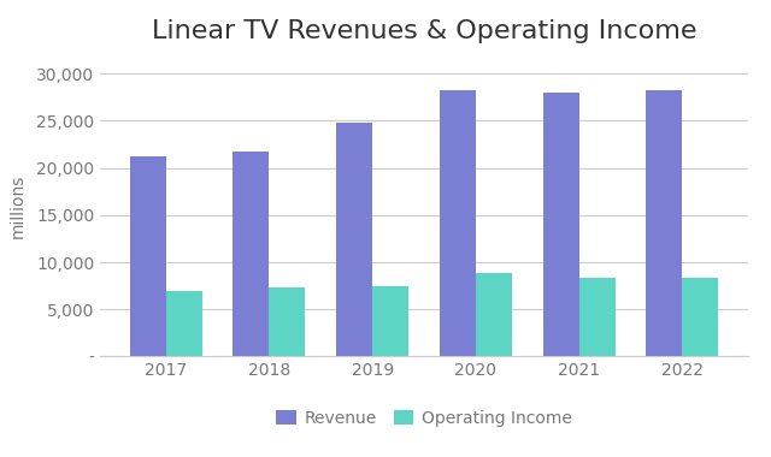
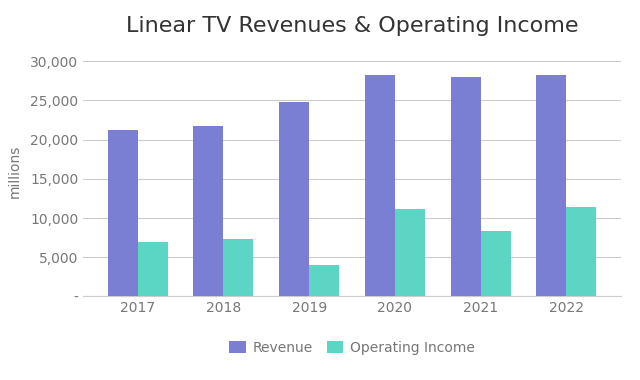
Operating Income/2019: 7,400 -> 4,000
Operating Income/2020: 8,900 -> 11,200
Operating Income/2022: 8,400 -> 11,400
